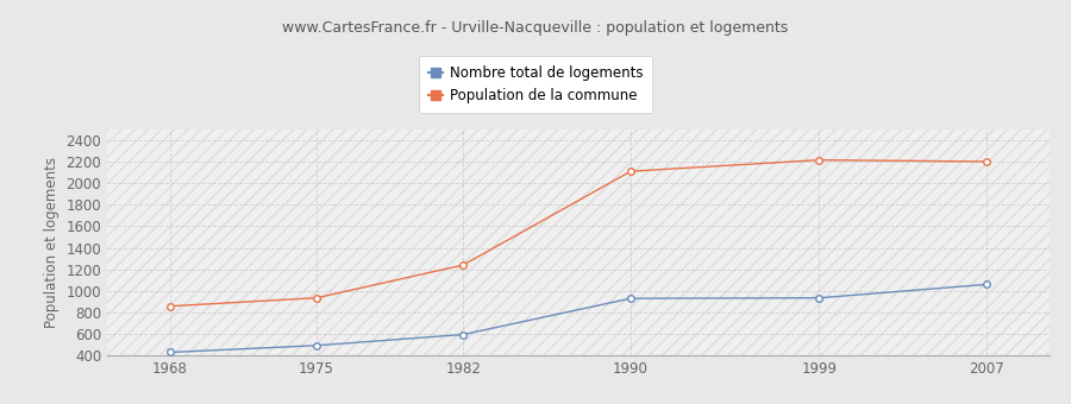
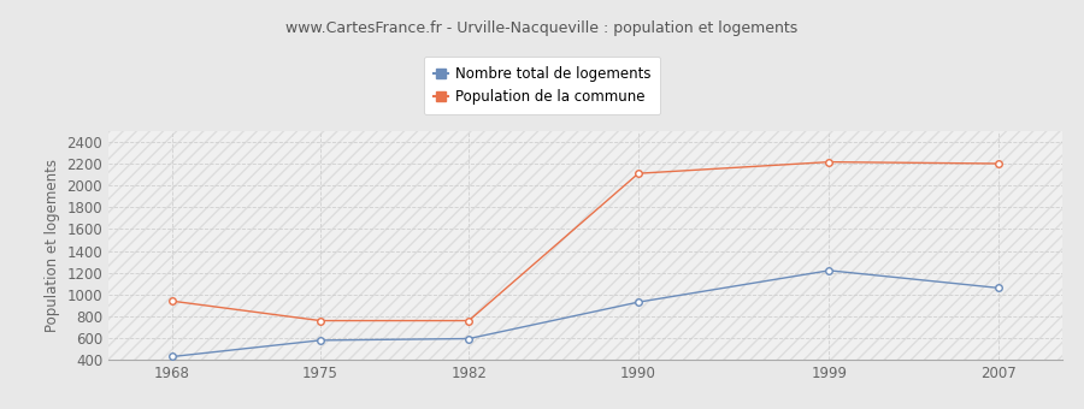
Population de la commune/1968: 860 -> 940
Nombre total de logements/1975: 490 -> 580
Population de la commune/1975: 940 -> 760
Population de la commune/1982: 1240 -> 760
Nombre total de logements/1999: 940 -> 1220
